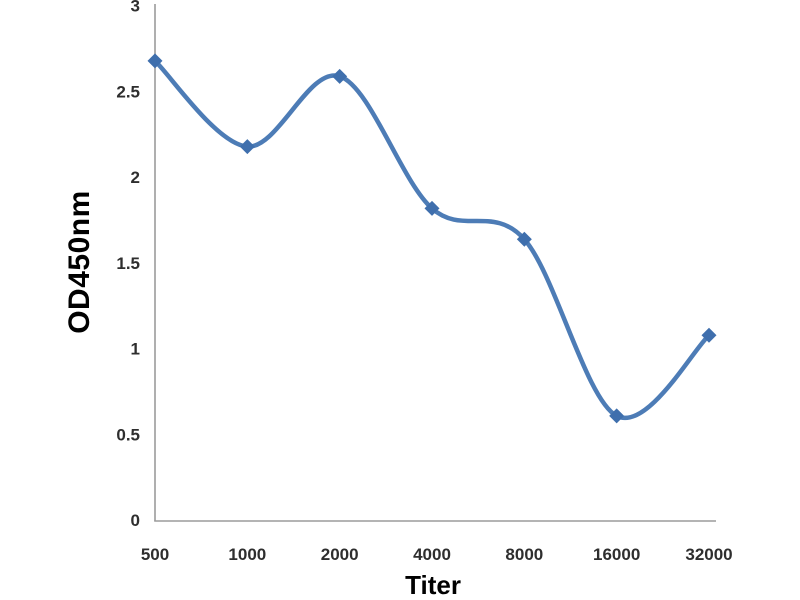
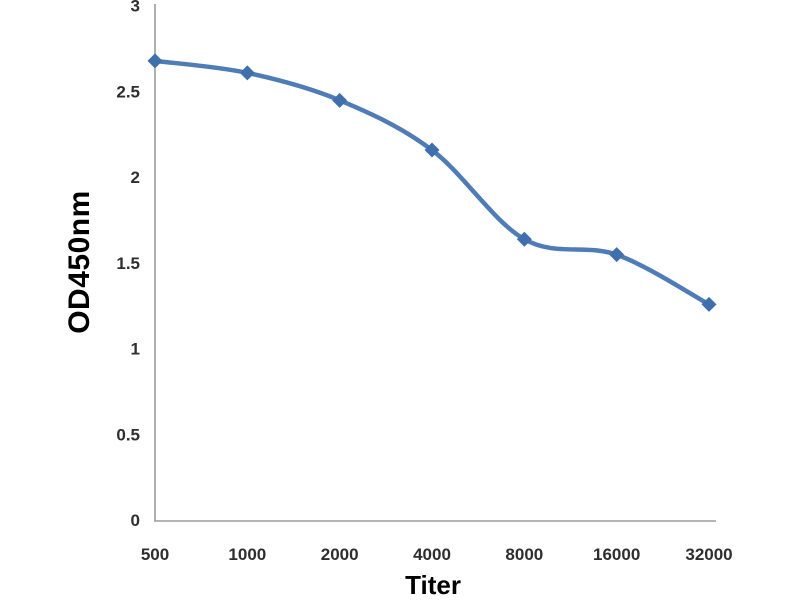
1000: 2.18 -> 2.61
2000: 2.59 -> 2.45
4000: 1.82 -> 2.16
16000: 0.61 -> 1.55
32000: 1.08 -> 1.26
